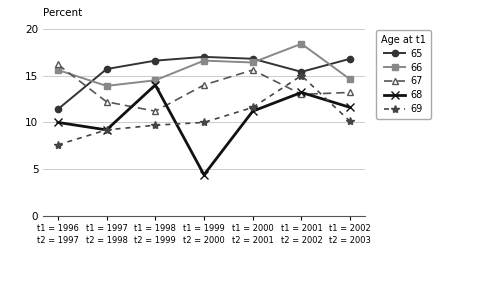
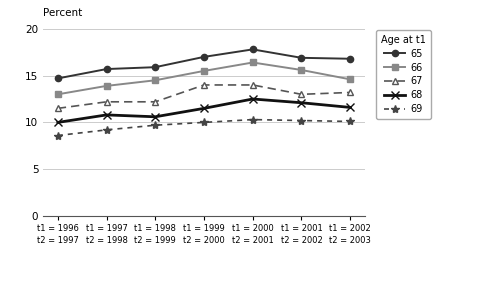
65/t1 = 1996 t2 = 1997: 11.4 -> 14.7
66/t1 = 1996 t2 = 1997: 15.6 -> 13.0
67/t1 = 1996 t2 = 1997: 16.2 -> 11.5
69/t1 = 1996 t2 = 1997: 7.6 -> 8.6
68/t1 = 1997 t2 = 1998: 9.2 -> 10.8
65/t1 = 1998 t2 = 1999: 16.6 -> 15.9
67/t1 = 1998 t2 = 1999: 11.2 -> 12.2
68/t1 = 1998 t2 = 1999: 14.0 -> 10.6
66/t1 = 1999 t2 = 2000: 16.6 -> 15.5
68/t1 = 1999 t2 = 2000: 4.4 -> 11.5
65/t1 = 2000 t2 = 2001: 16.8 -> 17.8
67/t1 = 2000 t2 = 2001: 15.6 -> 14.0
68/t1 = 2000 t2 = 2001: 11.2 -> 12.5
69/t1 = 2000 t2 = 2001: 11.6 -> 10.3
65/t1 = 2001 t2 = 2002: 15.4 -> 16.9
66/t1 = 2001 t2 = 2002: 18.4 -> 15.6
68/t1 = 2001 t2 = 2002: 13.2 -> 12.1
69/t1 = 2001 t2 = 2002: 15.0 -> 10.2
